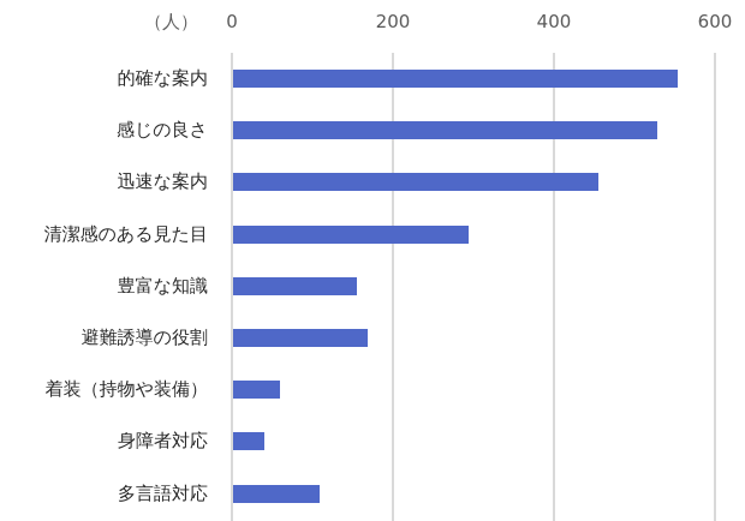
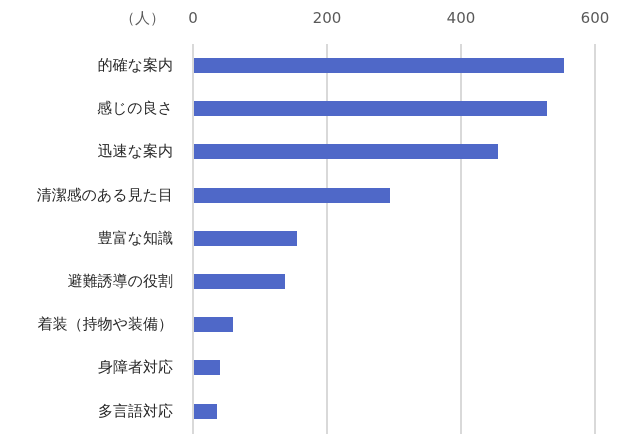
避難誘導の役割: 170 -> 140
多言語対応: 110 -> 40
